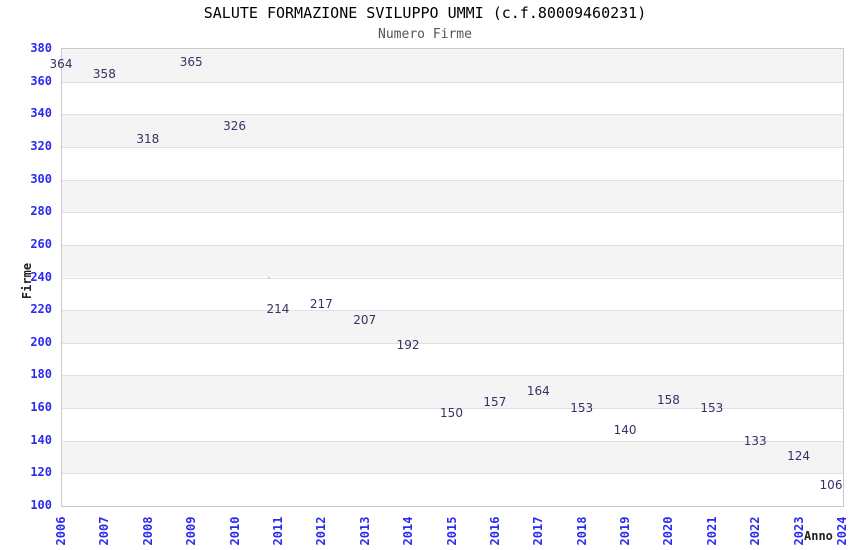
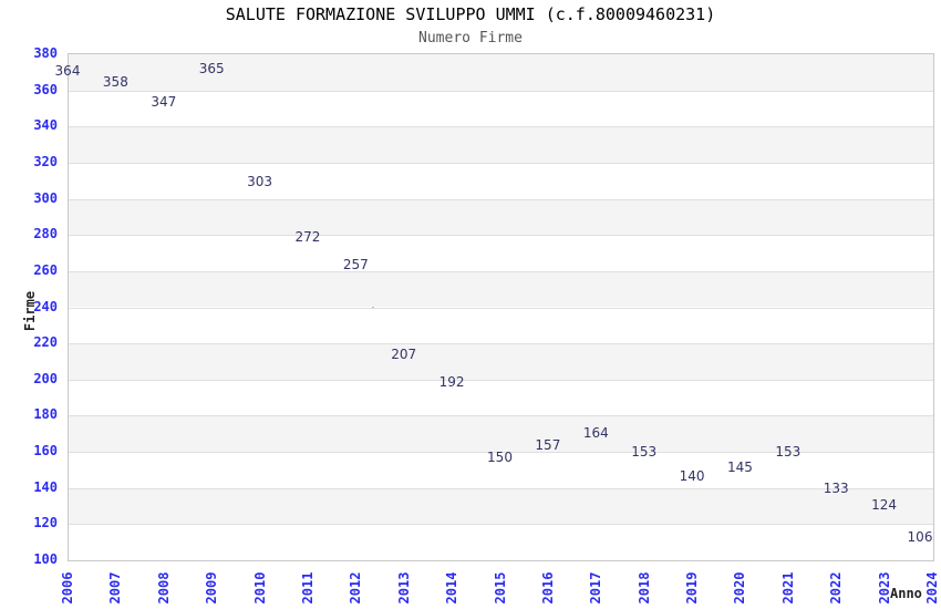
2008: 318 -> 347
2010: 326 -> 303
2011: 214 -> 272
2012: 217 -> 257
2020: 158 -> 145
